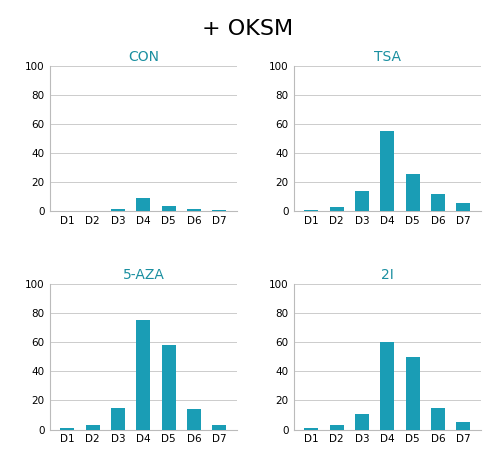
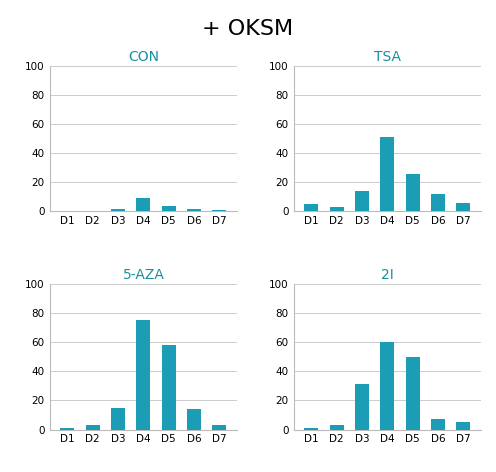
TSA/D1: 1 -> 5
TSA/D4: 55 -> 51
2I/D3: 11 -> 31
2I/D6: 15 -> 7
